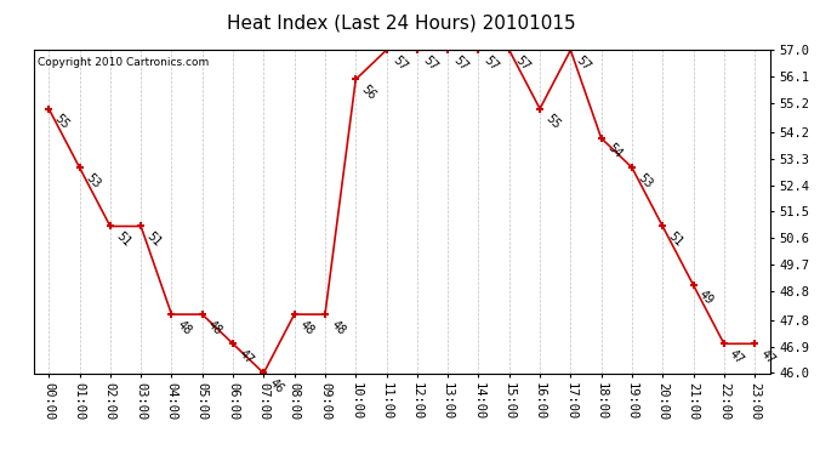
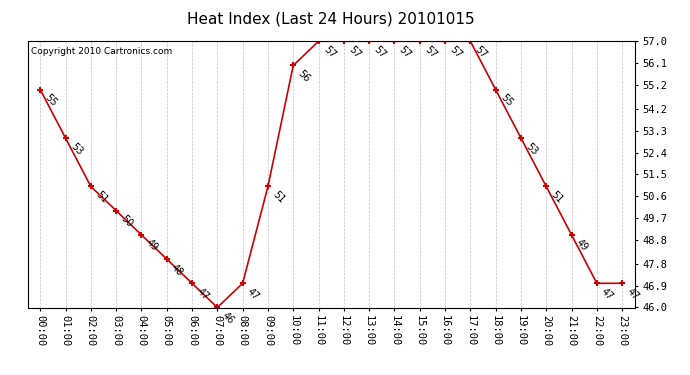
03:00: 51 -> 50
04:00: 48 -> 49
08:00: 48 -> 47
09:00: 48 -> 51
16:00: 55 -> 57
18:00: 54 -> 55
